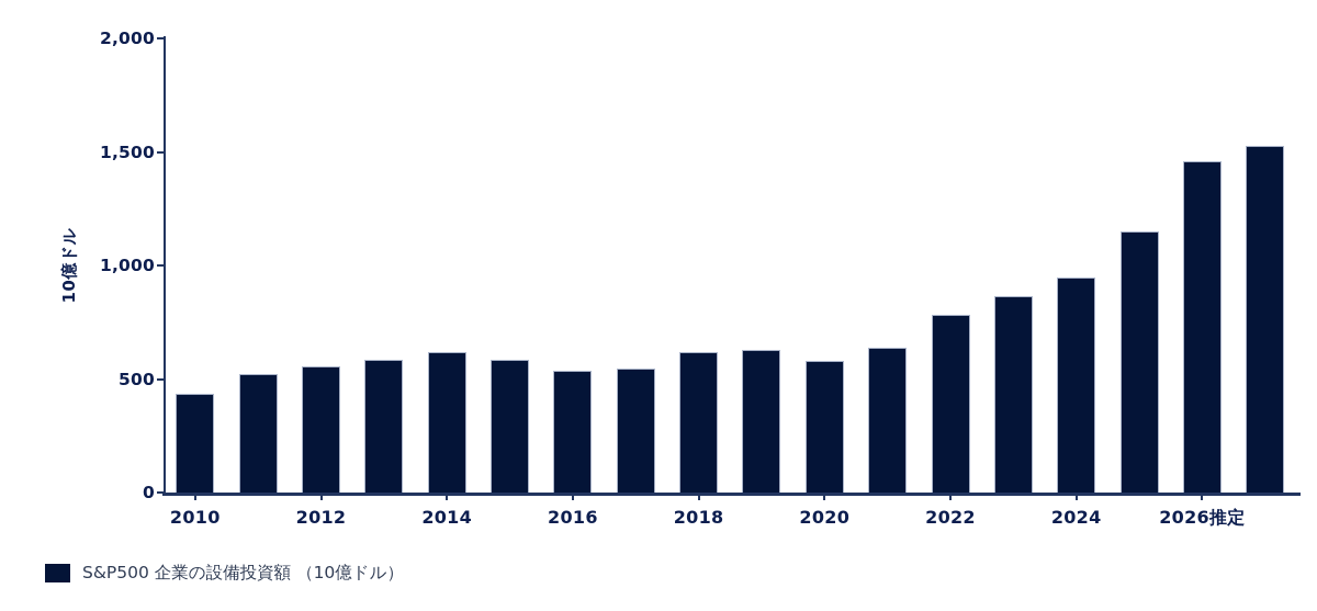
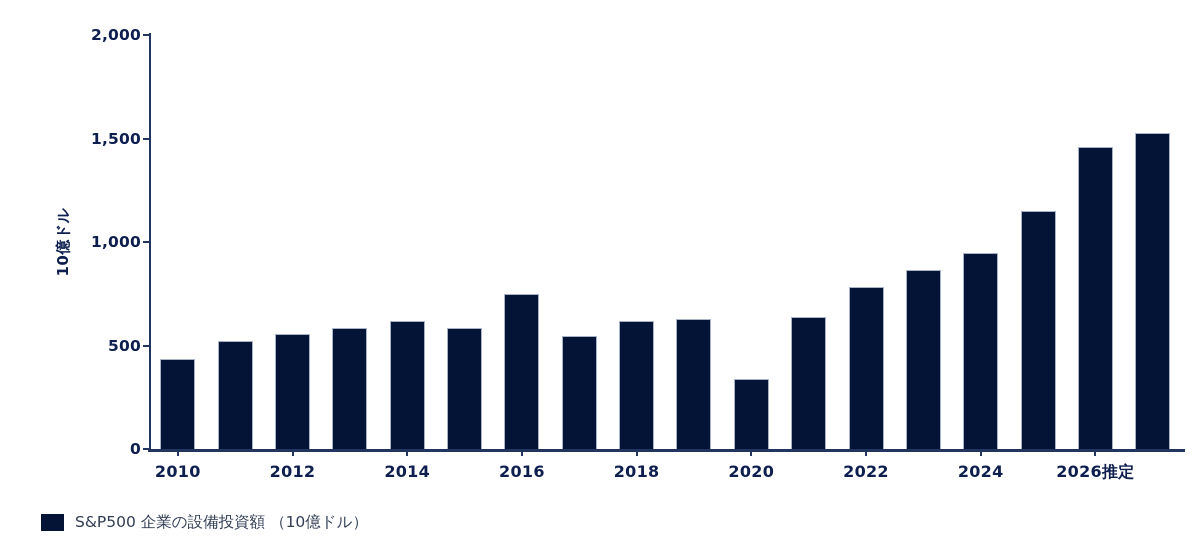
2016: 540 -> 750
2020: 580 -> 340
